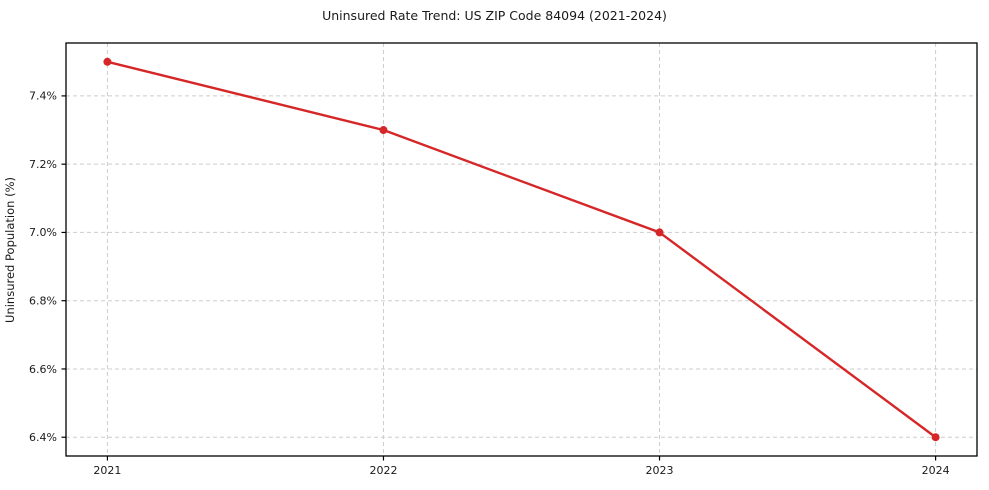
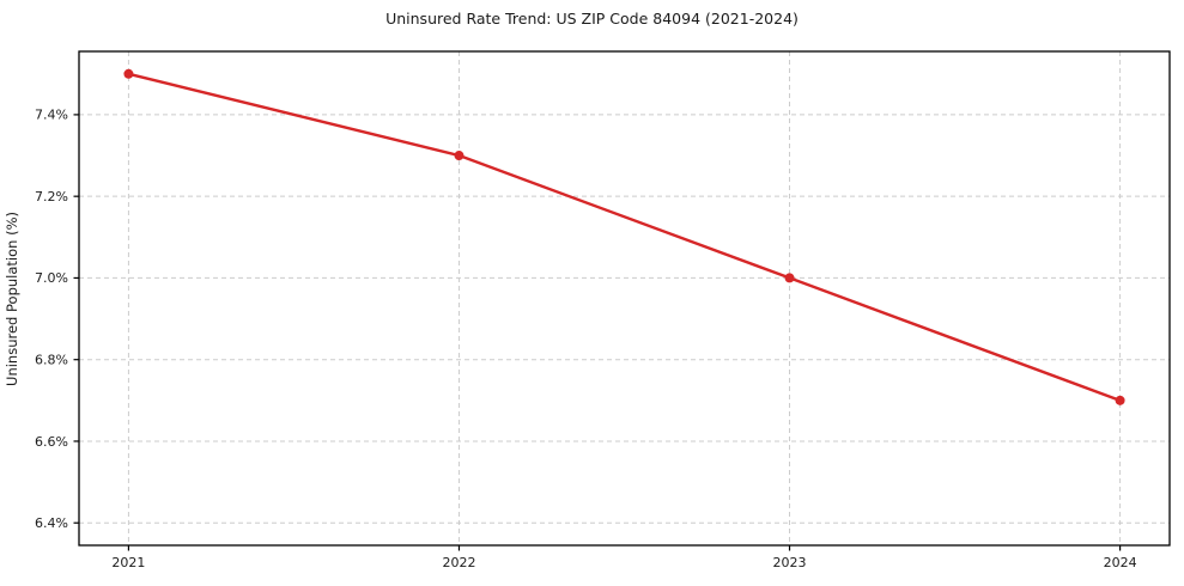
2024: 6.4% -> 6.7%
